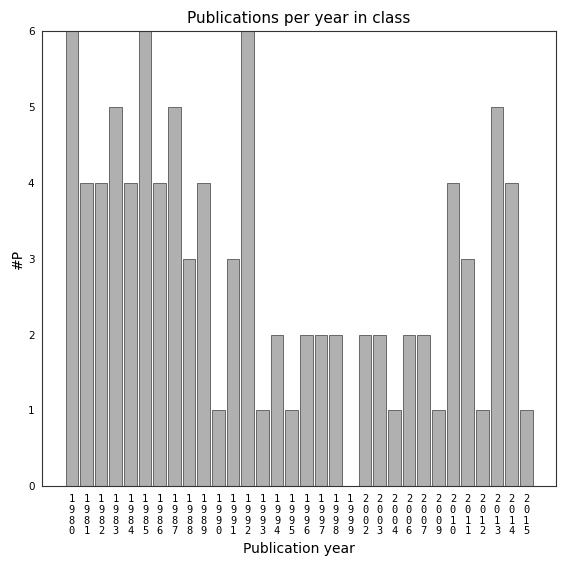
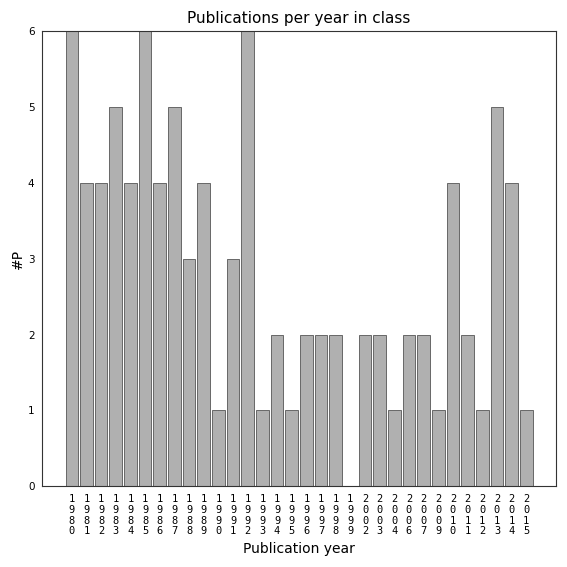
2 0 1 1: 3 -> 2
